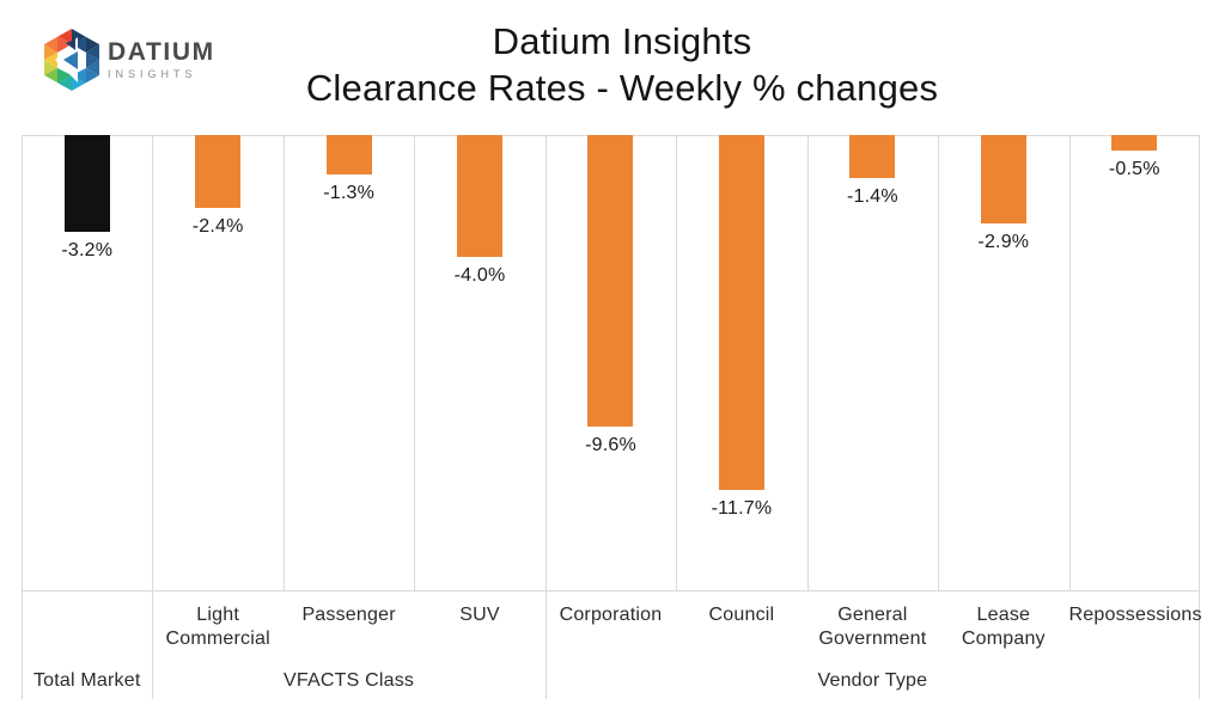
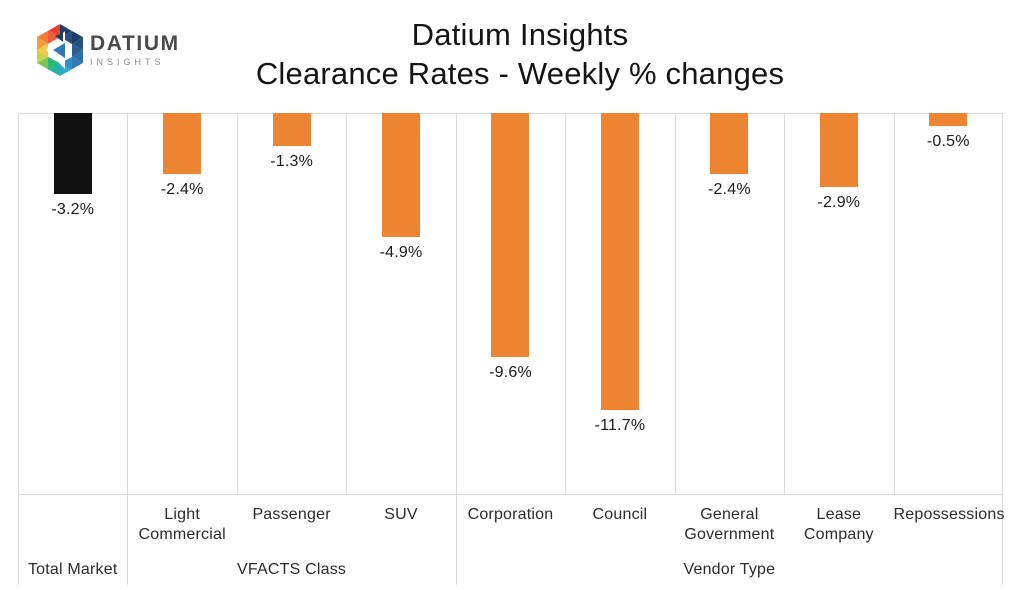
SUV: -4.0% -> -4.9%
General Government: -1.4% -> -2.4%
